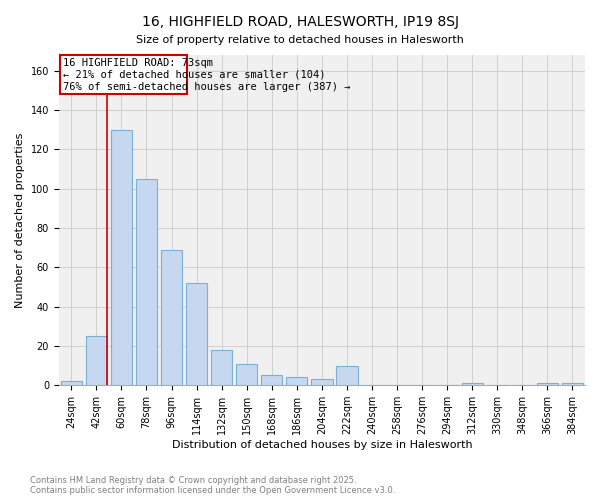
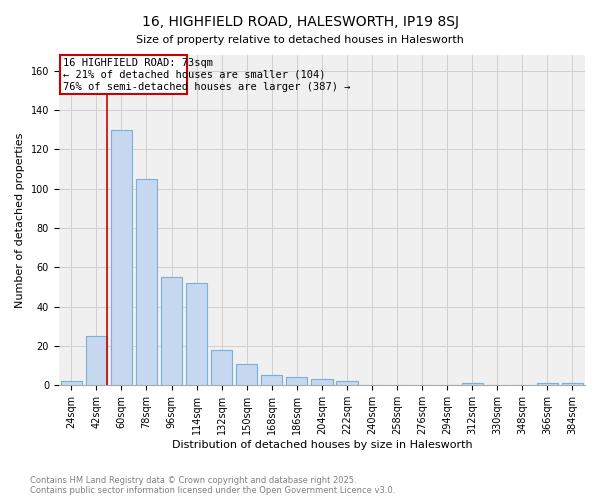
96sqm: 69 -> 55
222sqm: 10 -> 2
